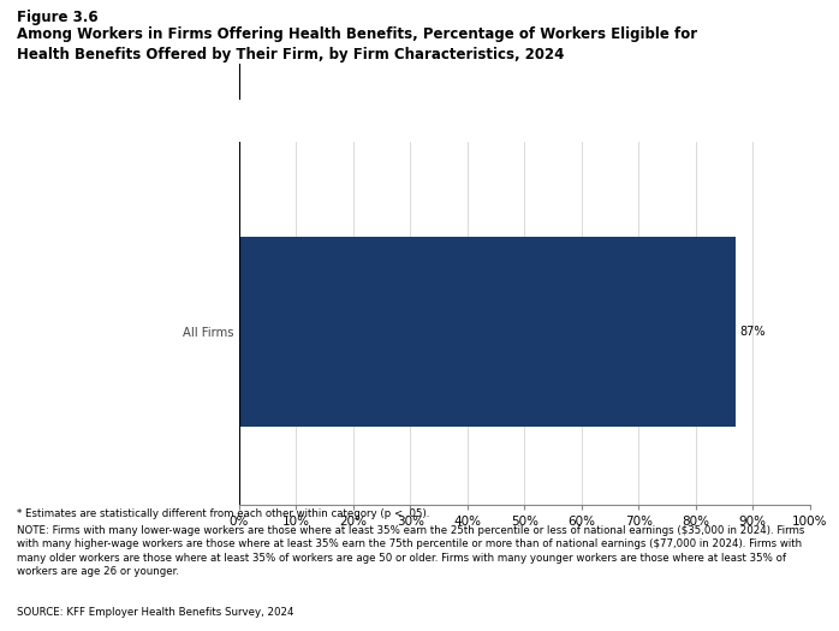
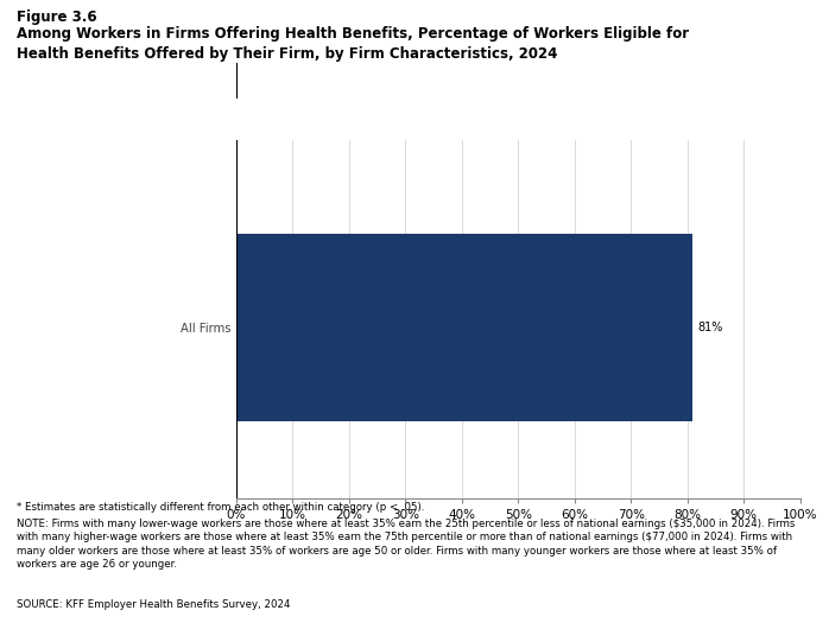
All Firms: 87% -> 81%
